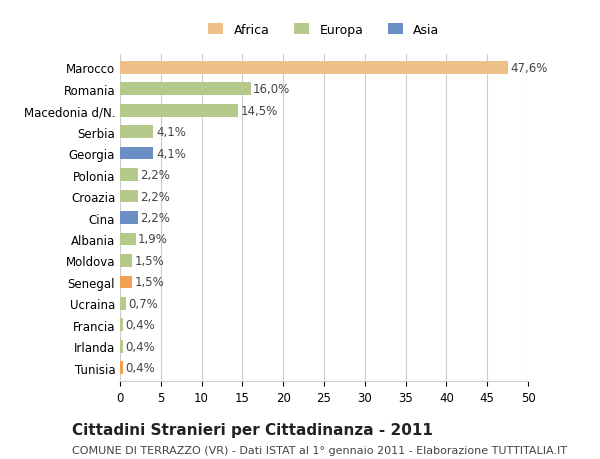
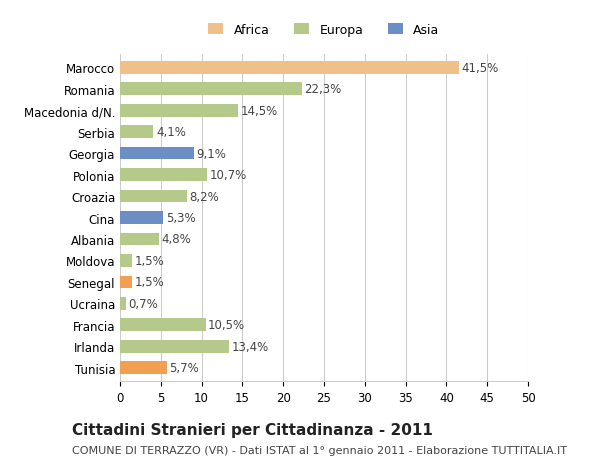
Marocco: 47,6% -> 41,5%
Romania: 16,0% -> 22,3%
Georgia: 4,1% -> 9,1%
Polonia: 2,2% -> 10,7%
Croazia: 2,2% -> 8,2%
Cina: 2,2% -> 5,3%
Albania: 1,9% -> 4,8%
Francia: 0,4% -> 10,5%
Irlanda: 0,4% -> 13,4%
Tunisia: 0,4% -> 5,7%
